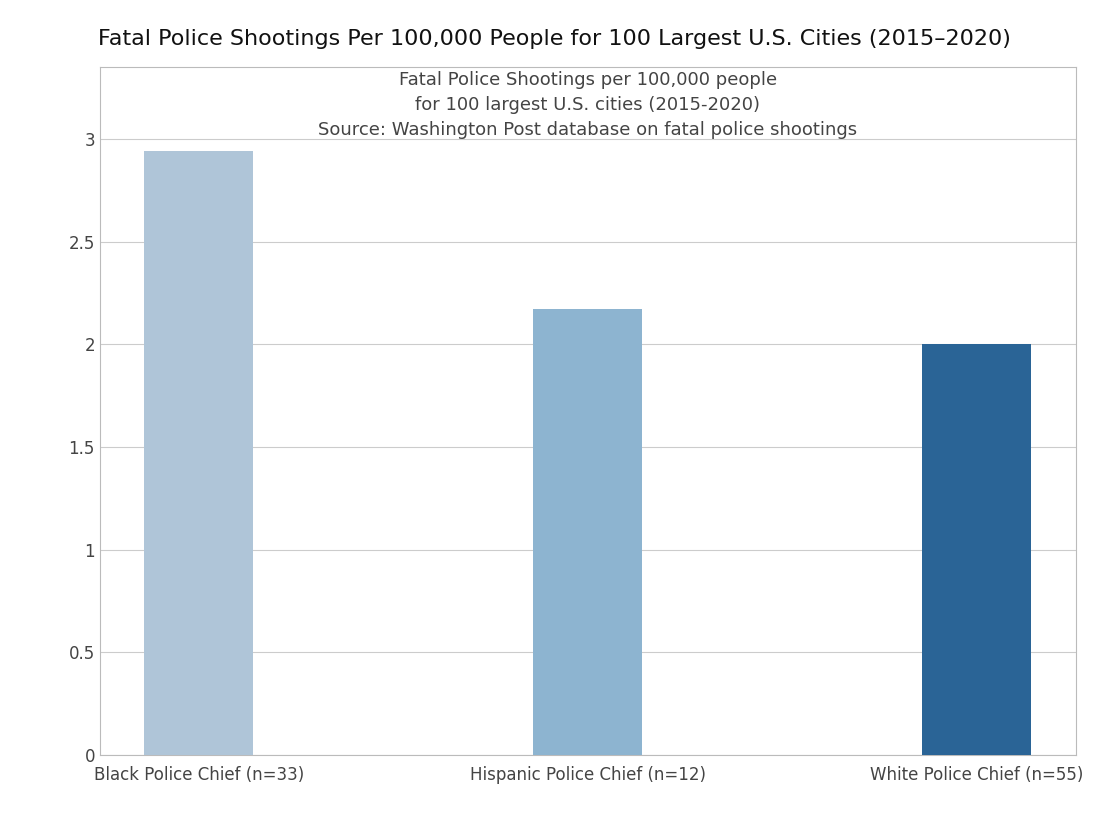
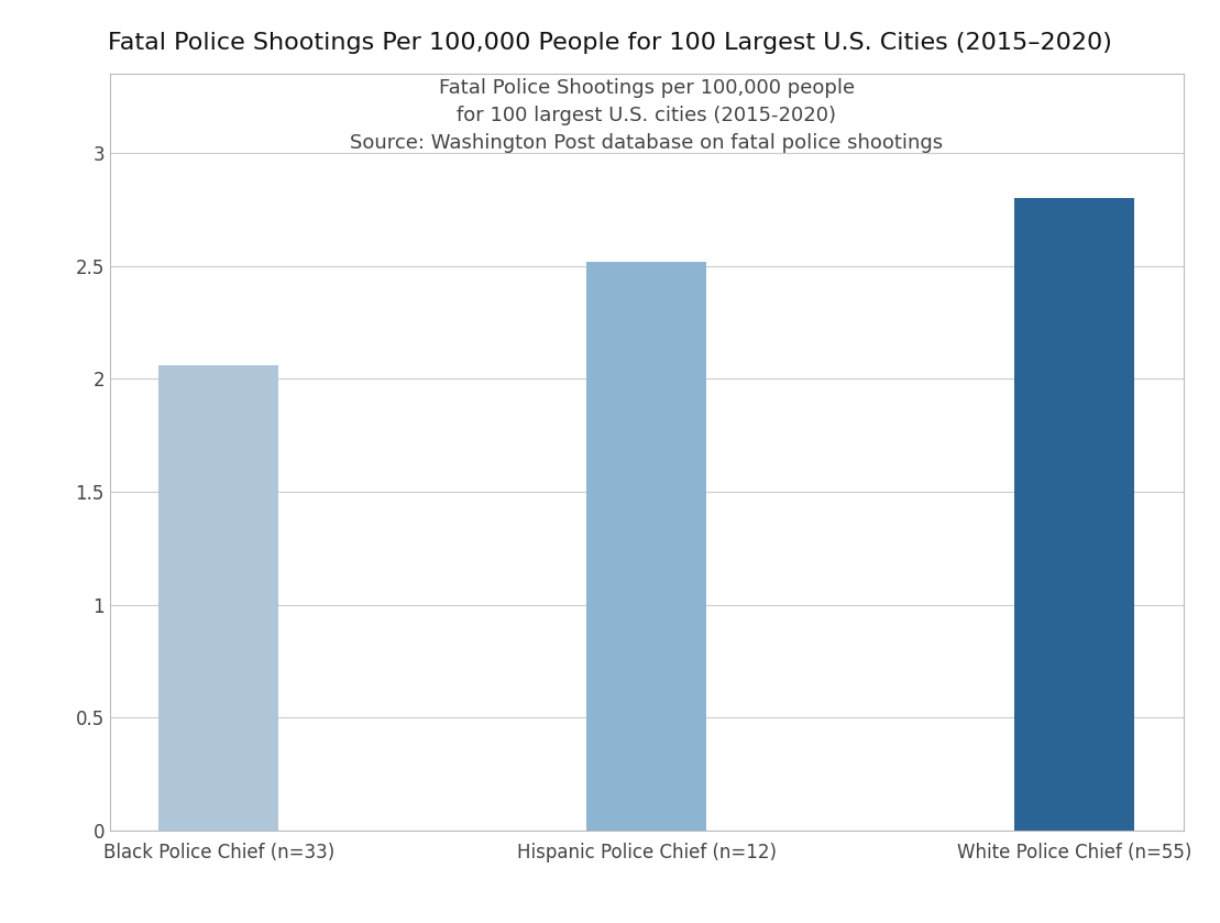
Black Police Chief (n=33): 2.94 -> 2.06
Hispanic Police Chief (n=12): 2.17 -> 2.52
White Police Chief (n=55): 2.00 -> 2.80
